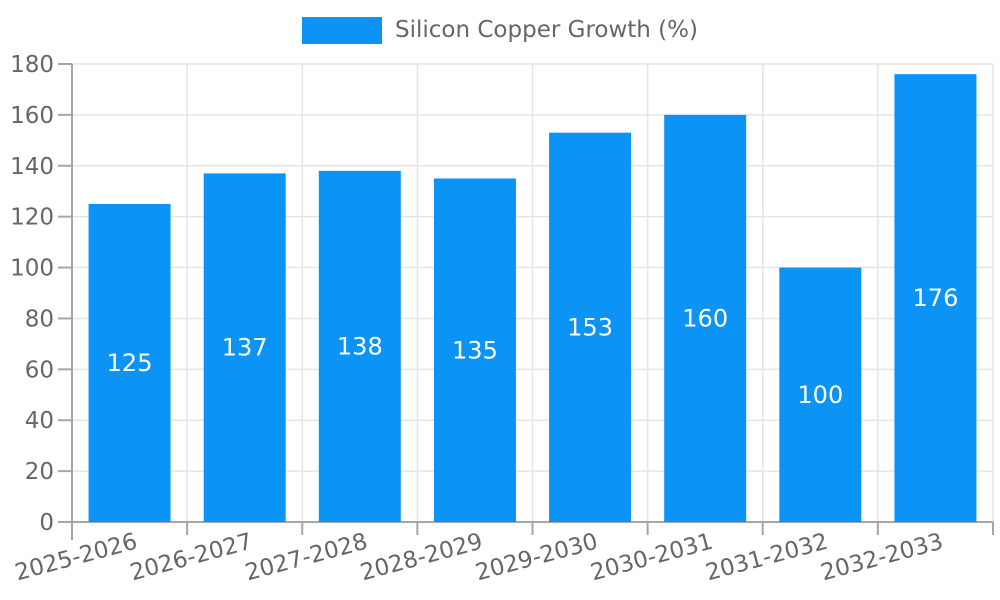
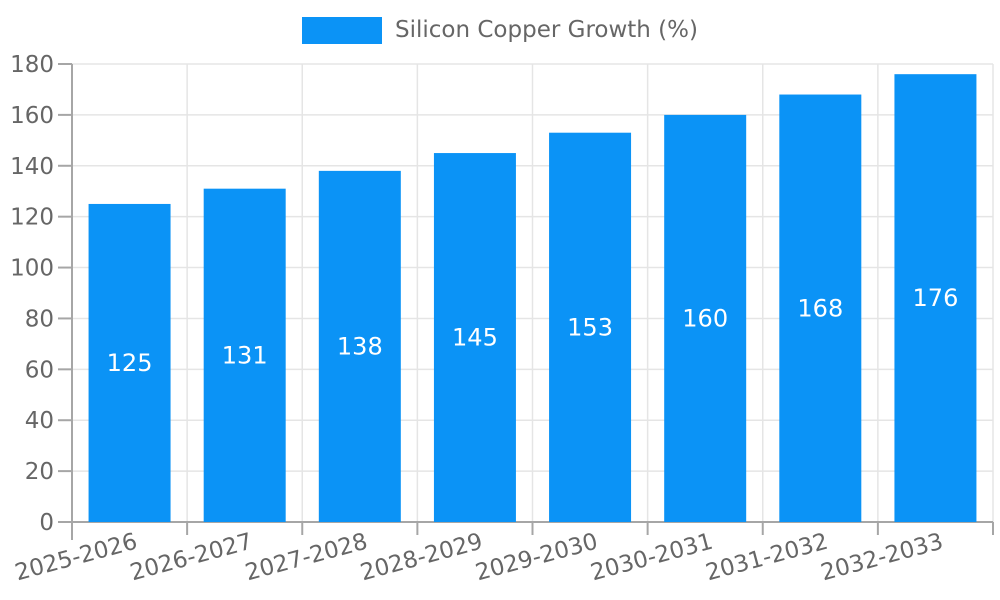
2026-2027: 137 -> 131
2028-2029: 135 -> 145
2031-2032: 100 -> 168
